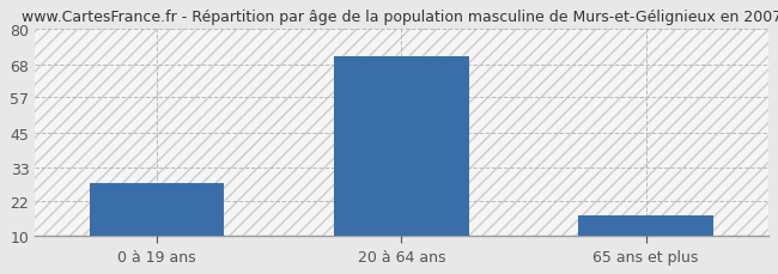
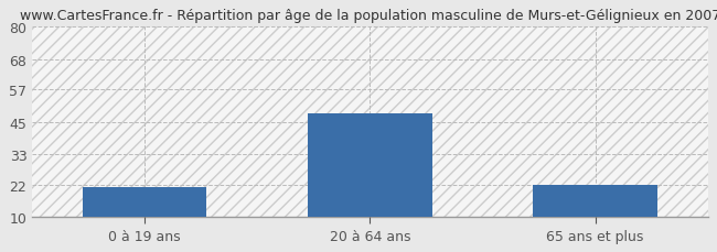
0 à 19 ans: 28 -> 21
20 à 64 ans: 71 -> 48
65 ans et plus: 17 -> 22
